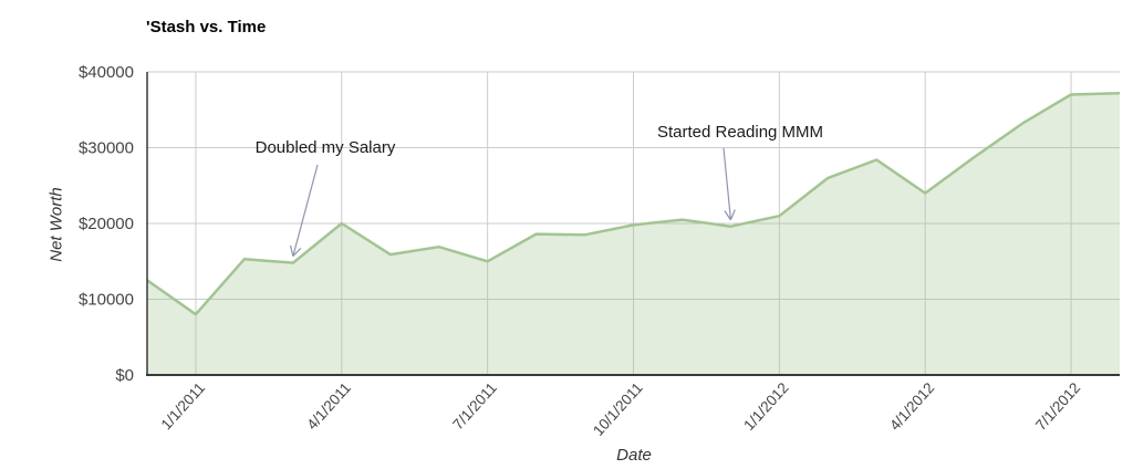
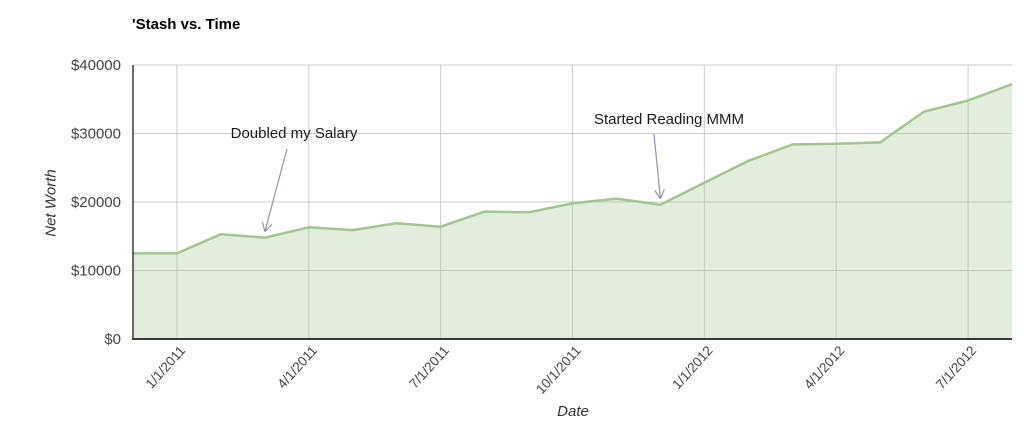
1/1/2011: $8000 -> $12000
4/1/2011: $20000 -> $16000
7/1/2011: $15000 -> $16000
1/1/2012: $21000 -> $23000
4/1/2012: $24000 -> $28000
7/1/2012: $37000 -> $35000
